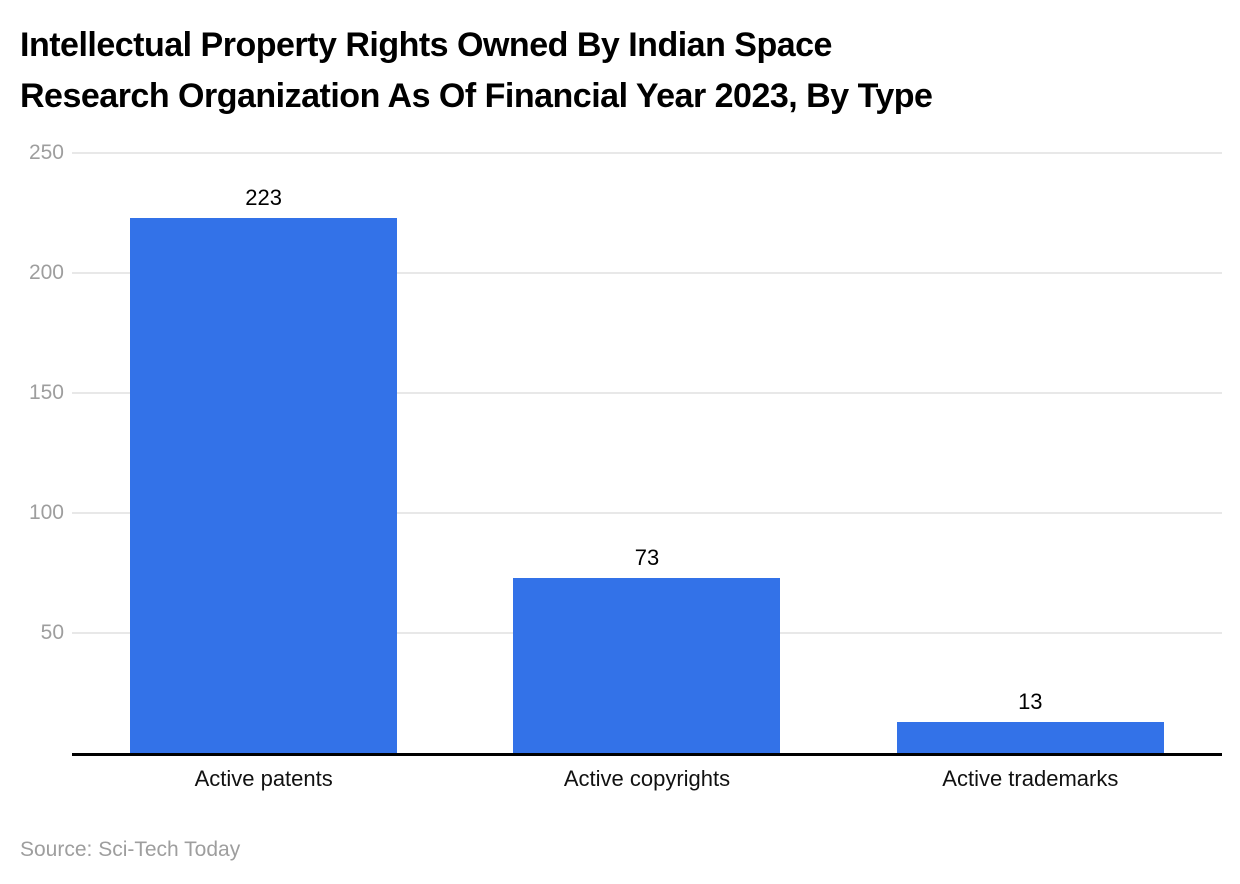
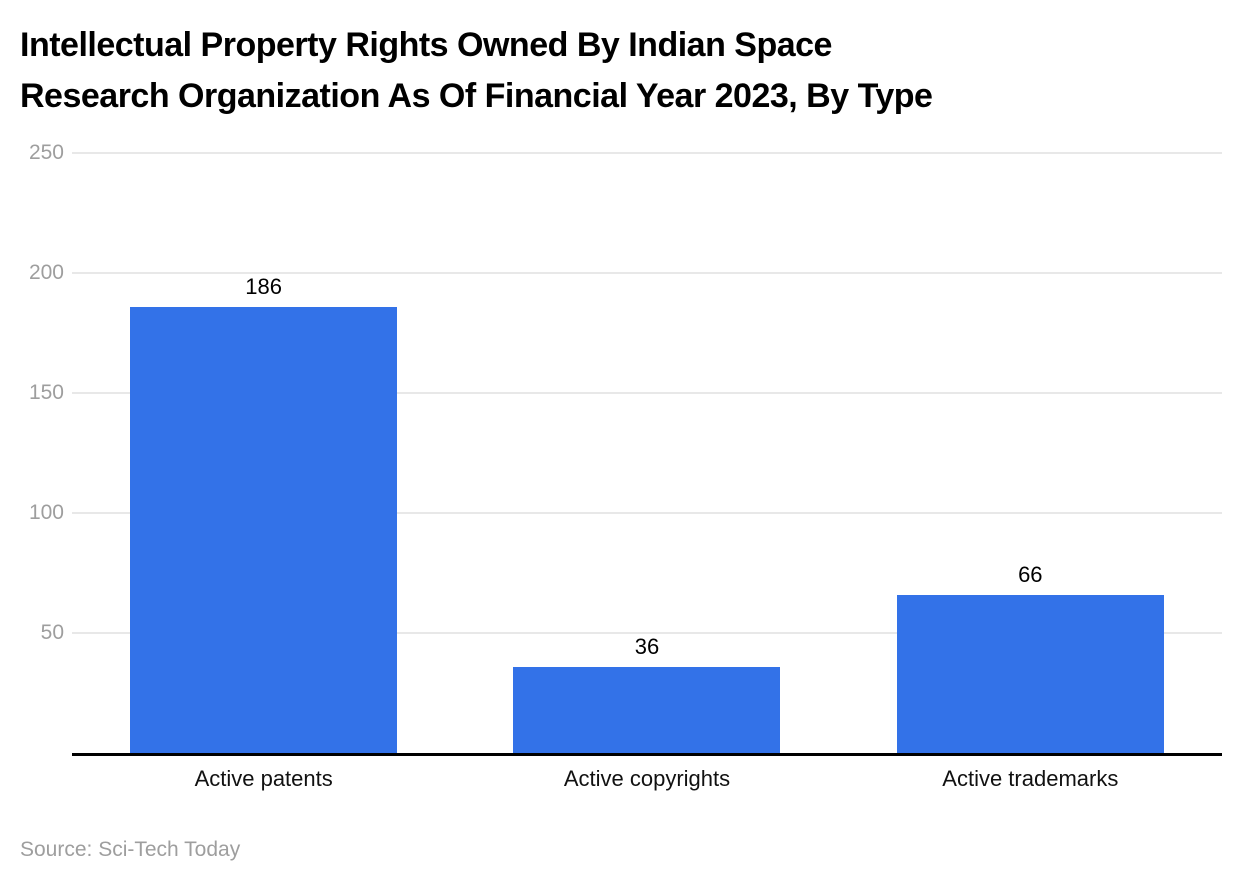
Active patents: 223 -> 186
Active copyrights: 73 -> 36
Active trademarks: 13 -> 66
